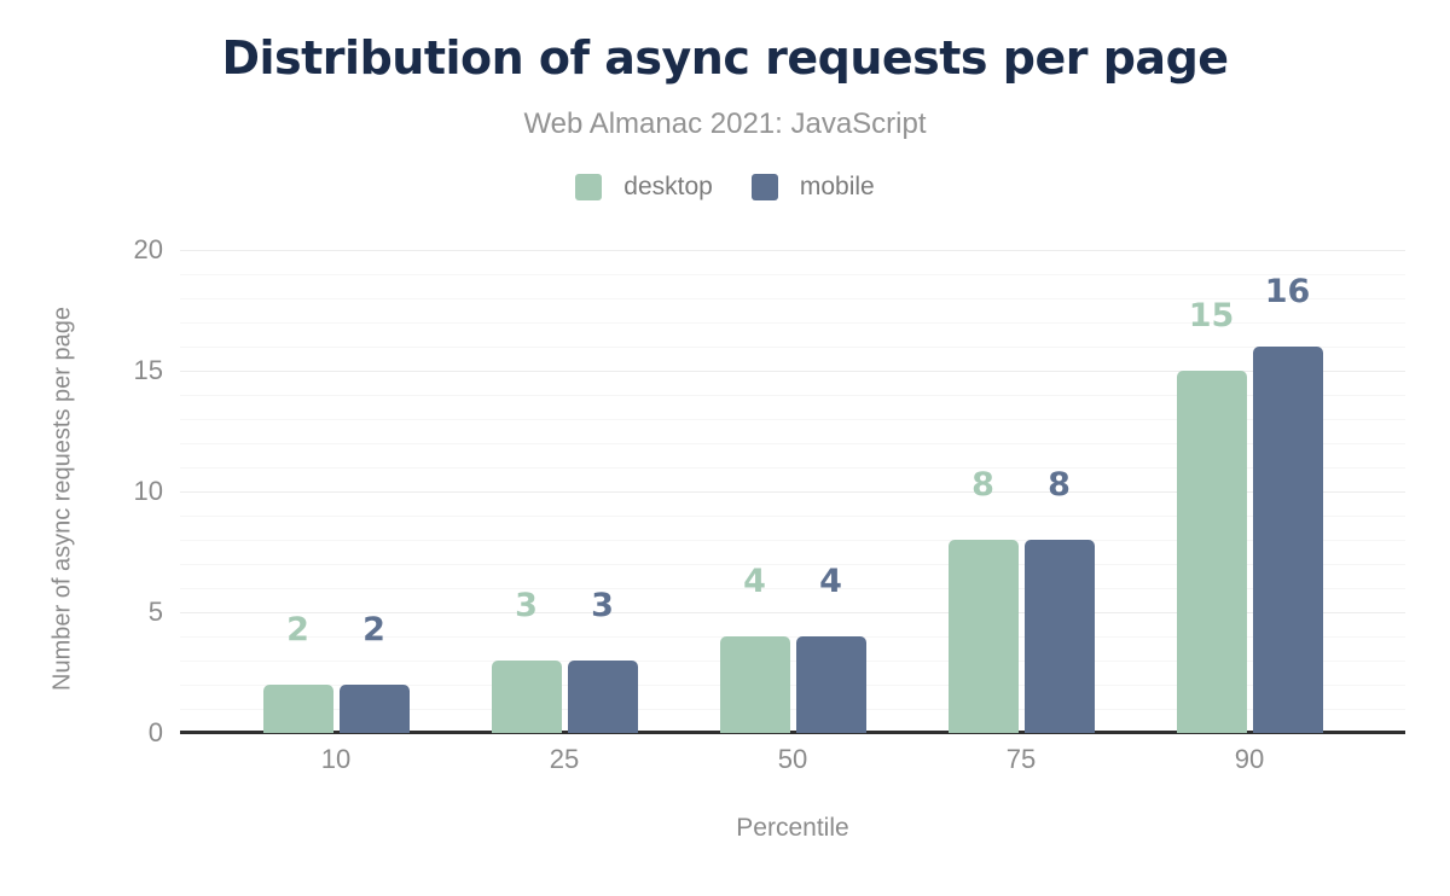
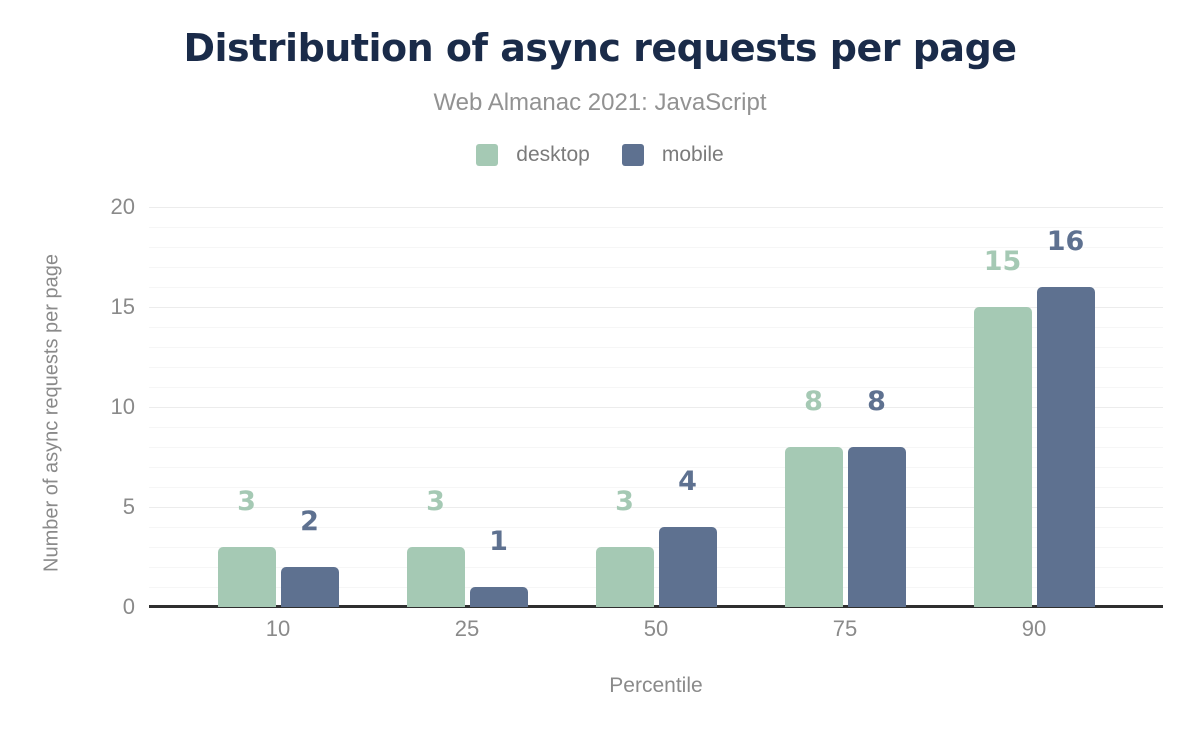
desktop/10: 2 -> 3
mobile/25: 3 -> 1
desktop/50: 4 -> 3
